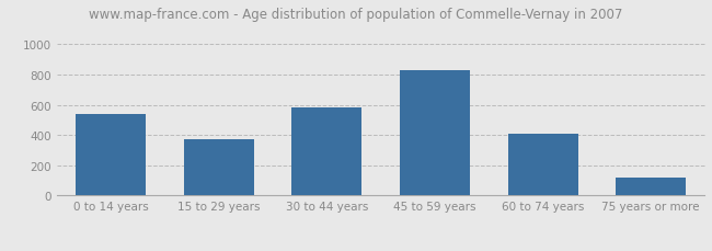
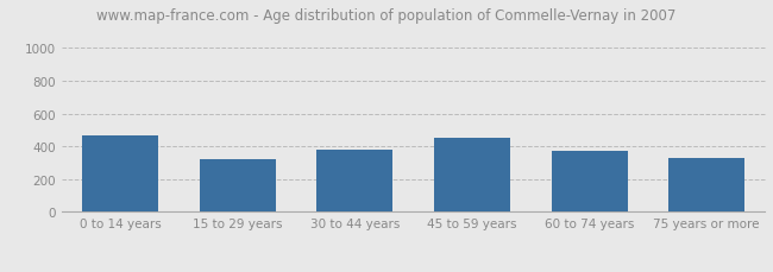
0 to 14 years: 540 -> 470
15 to 29 years: 370 -> 320
30 to 44 years: 580 -> 380
45 to 59 years: 830 -> 450
60 to 74 years: 410 -> 370
75 years or more: 120 -> 330
